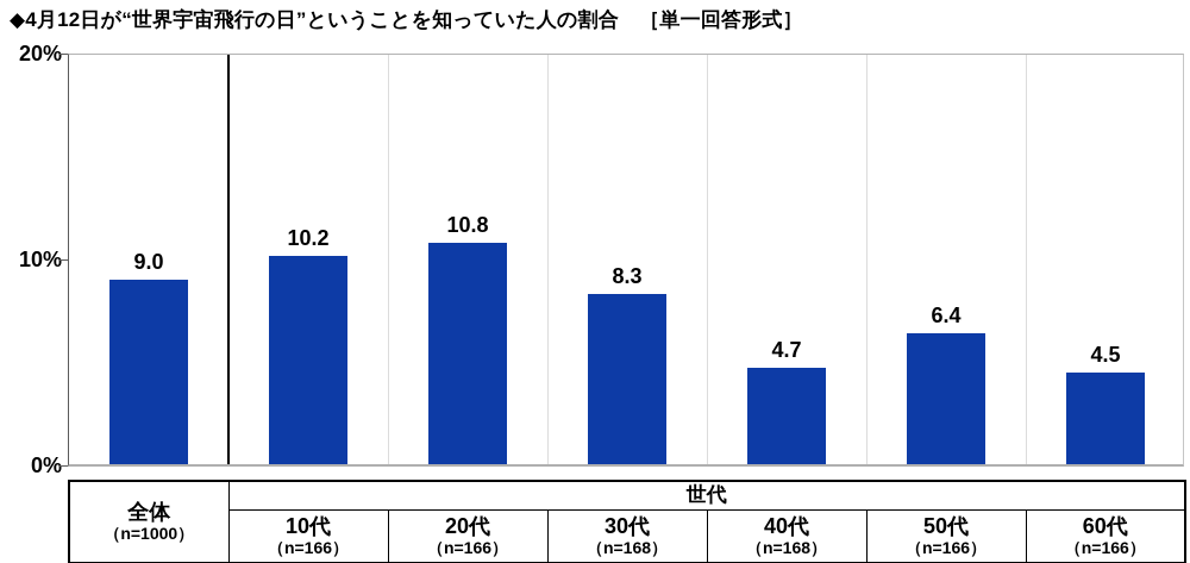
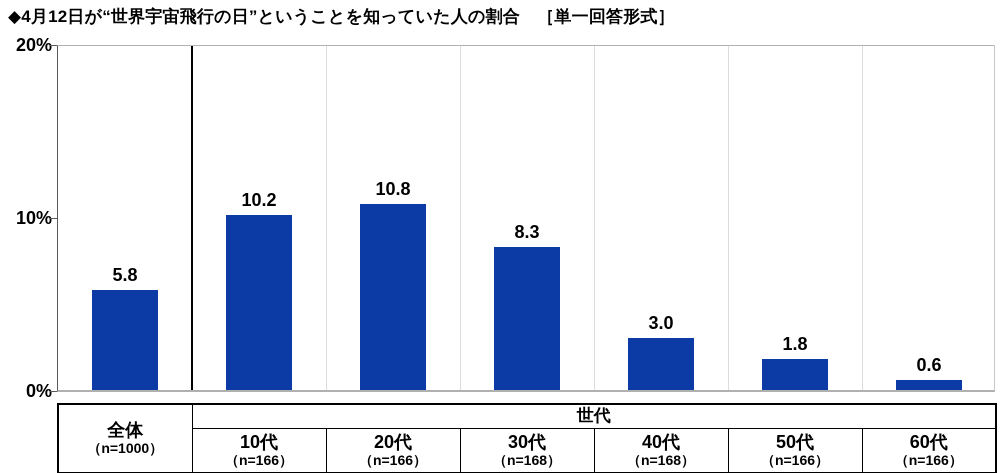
全体: 9.0 -> 5.8
40代: 4.7 -> 3.0
50代: 6.4 -> 1.8
60代: 4.5 -> 0.6
